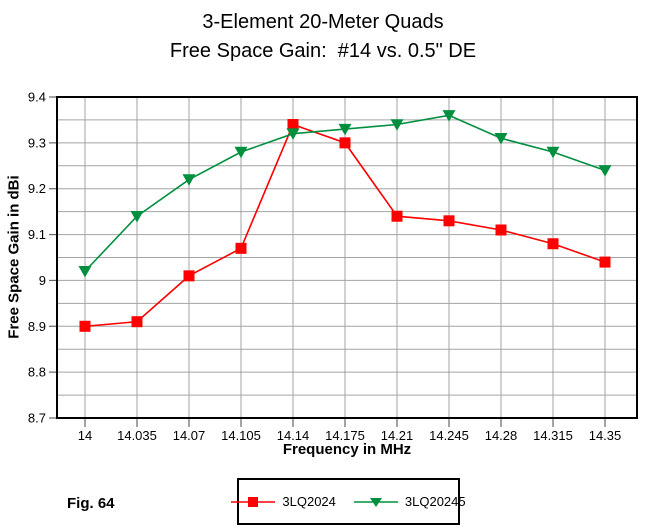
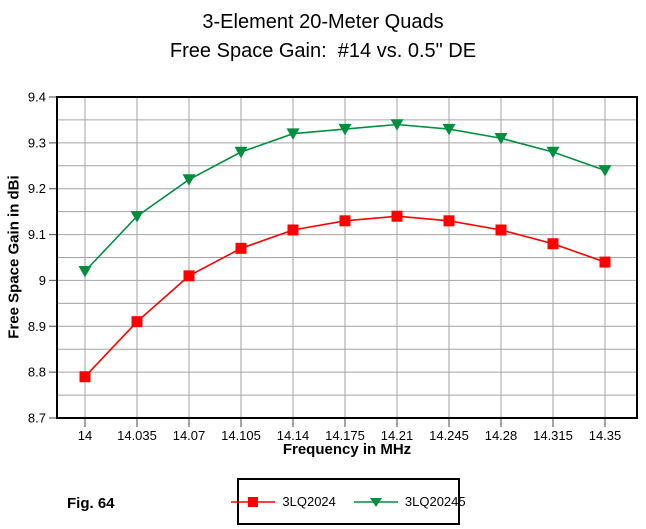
3LQ2024/14: 8.90 -> 8.79
3LQ2024/14.14: 9.34 -> 9.11
3LQ2024/14.175: 9.30 -> 9.13
3LQ20245/14.245: 9.36 -> 9.33
